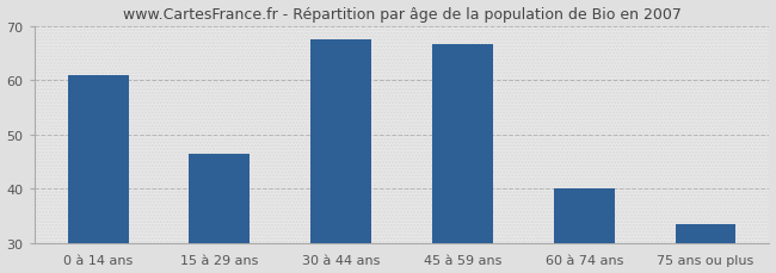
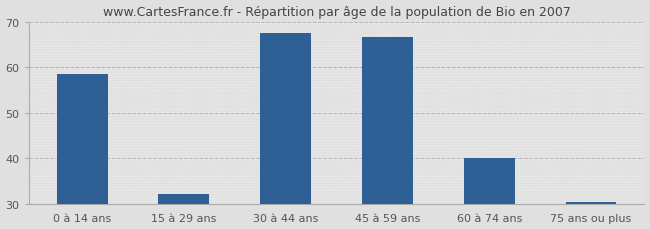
0 à 14 ans: 61.0 -> 58.5
15 à 29 ans: 46.5 -> 32.2
75 ans ou plus: 33.5 -> 30.3
